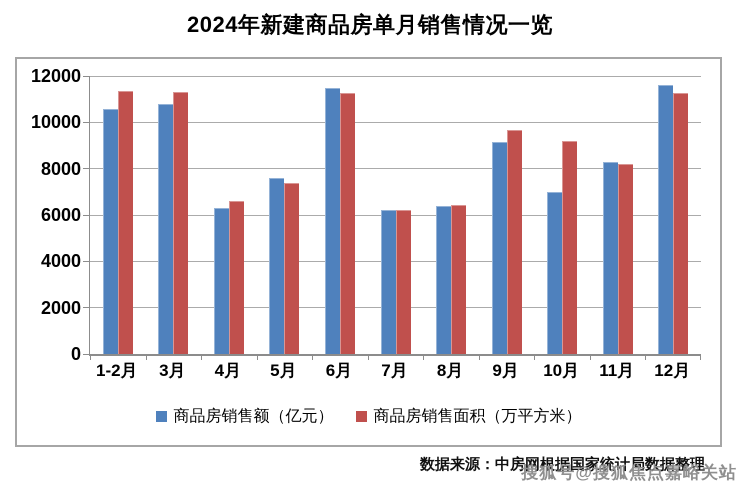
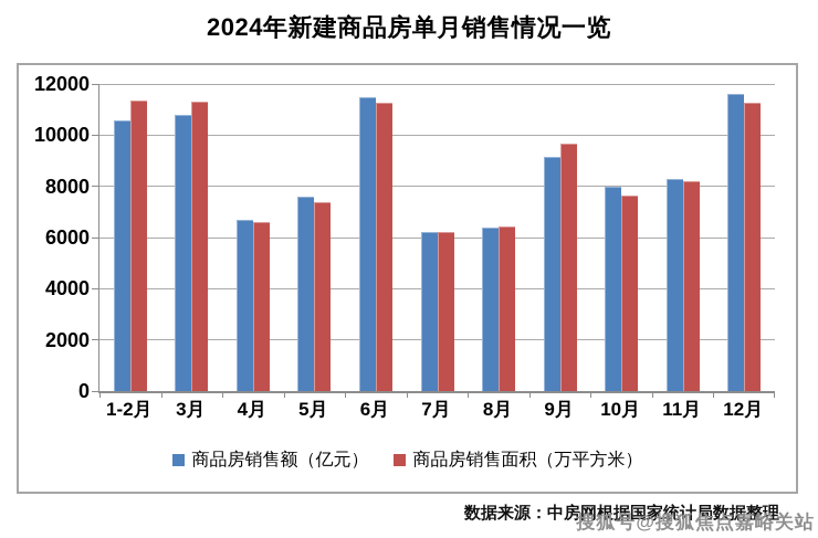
商品房销售额（亿元）/4月: 6300 -> 6700
商品房销售额（亿元）/10月: 7000 -> 8000
商品房销售面积（万平方米）/10月: 9200 -> 7600
